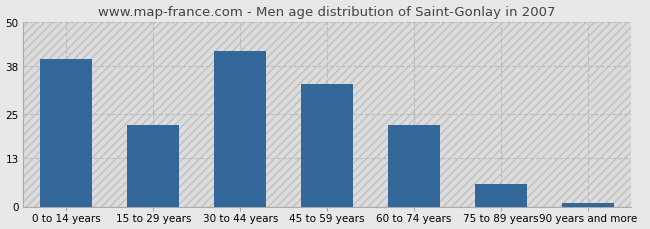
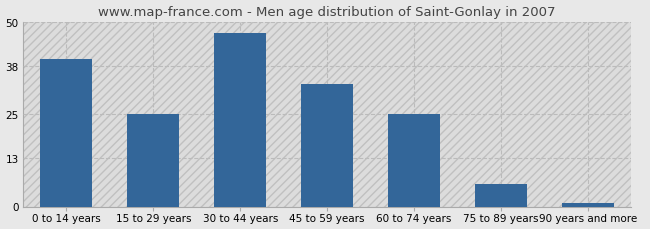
15 to 29 years: 22 -> 25
30 to 44 years: 42 -> 47
60 to 74 years: 22 -> 25
